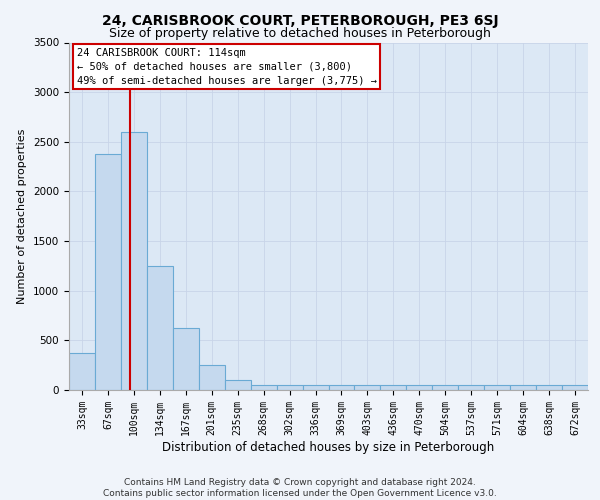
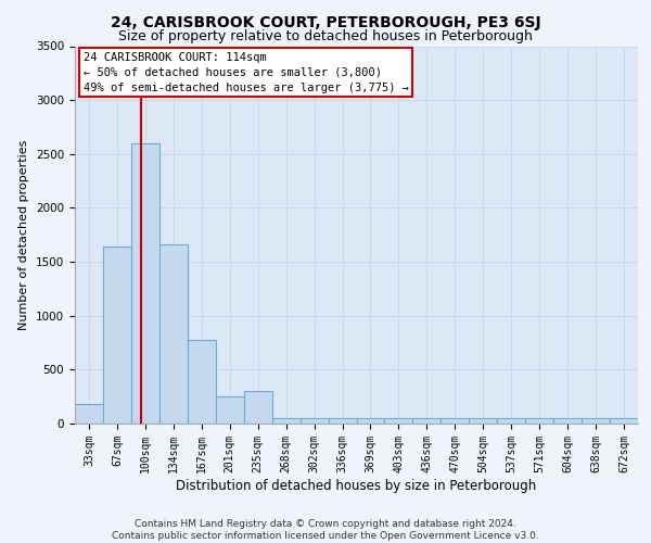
33sqm: 380 -> 180
67sqm: 2380 -> 1640
134sqm: 1250 -> 1660
167sqm: 620 -> 780
235sqm: 100 -> 300
